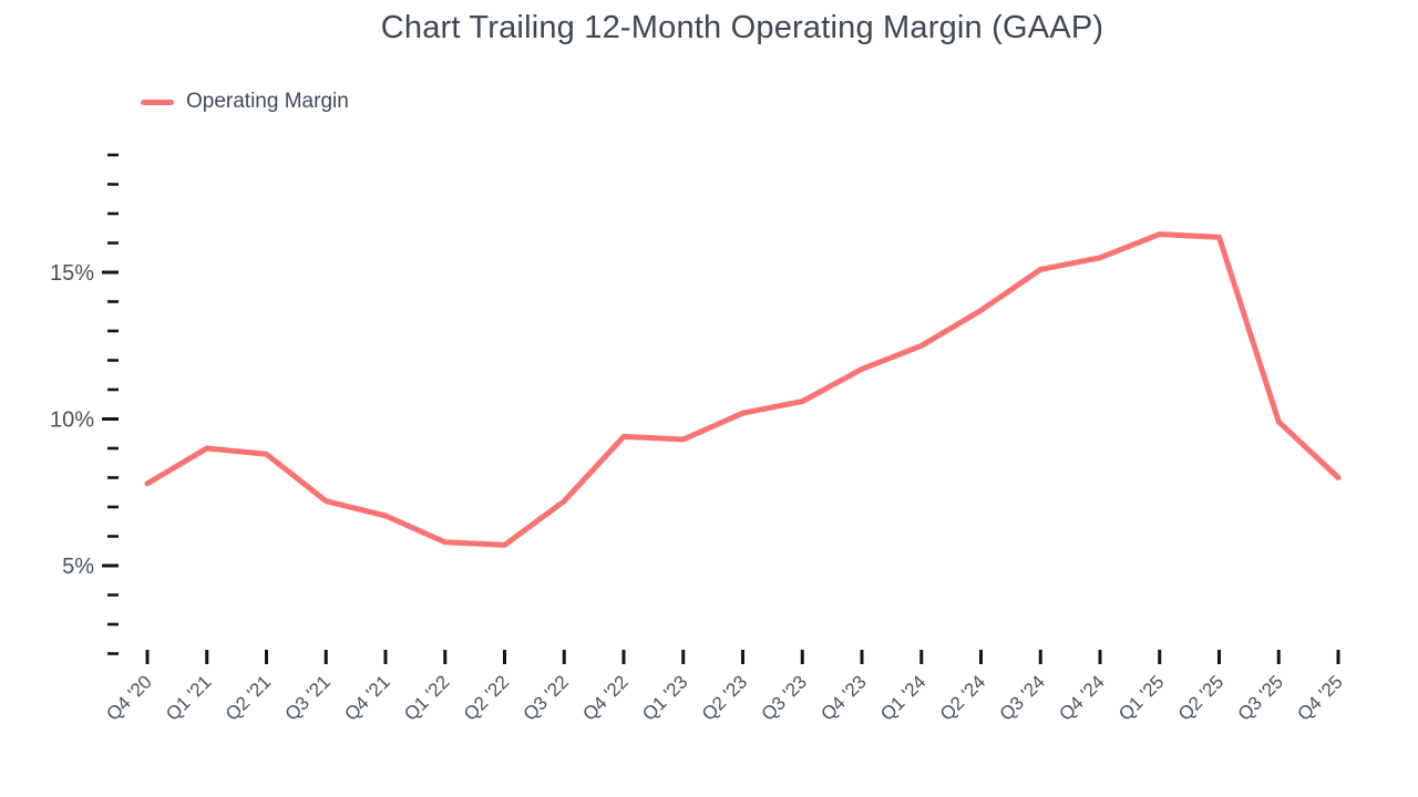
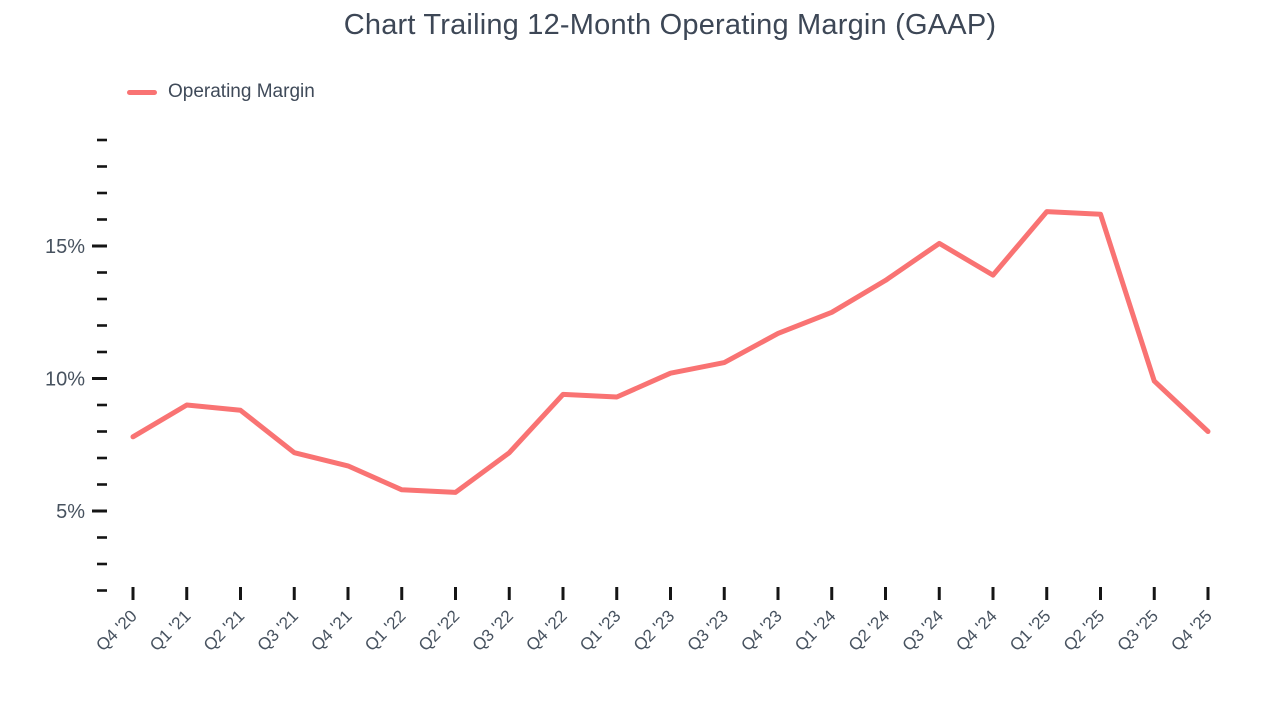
Q4 '24: 15.5% -> 13.9%
